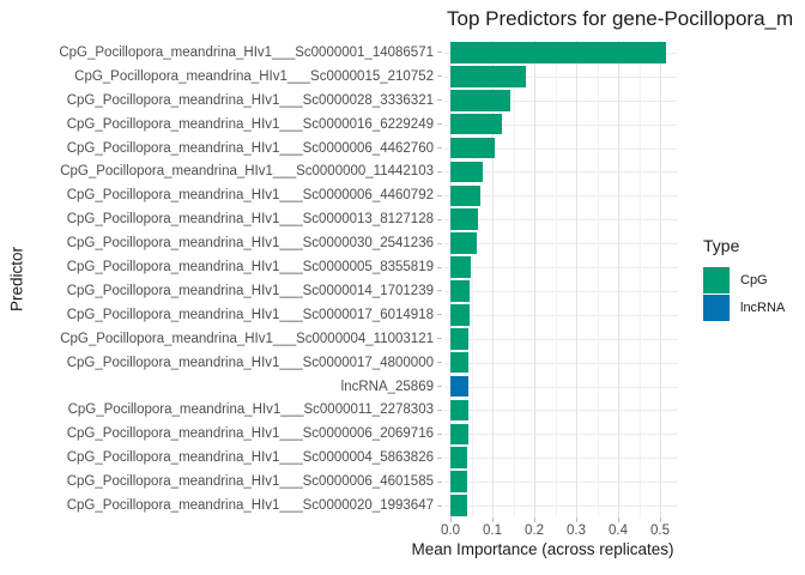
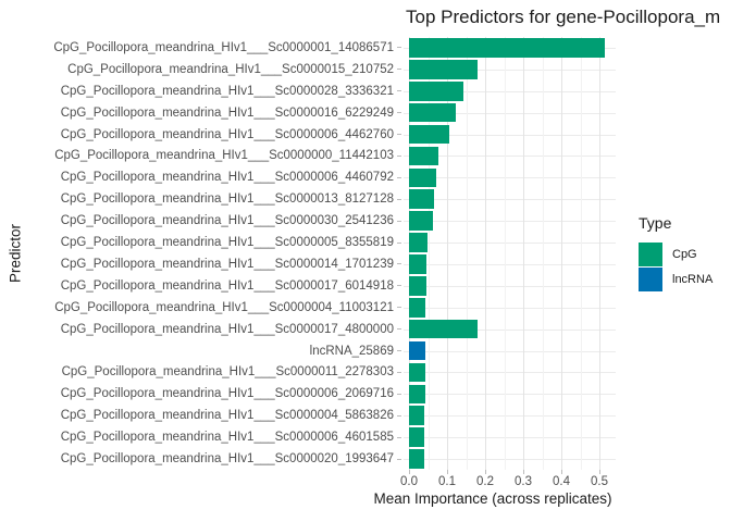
CpG_Pocillopora_meandrina_HIv1___Sc0000017_4800000: 0.04 -> 0.18
